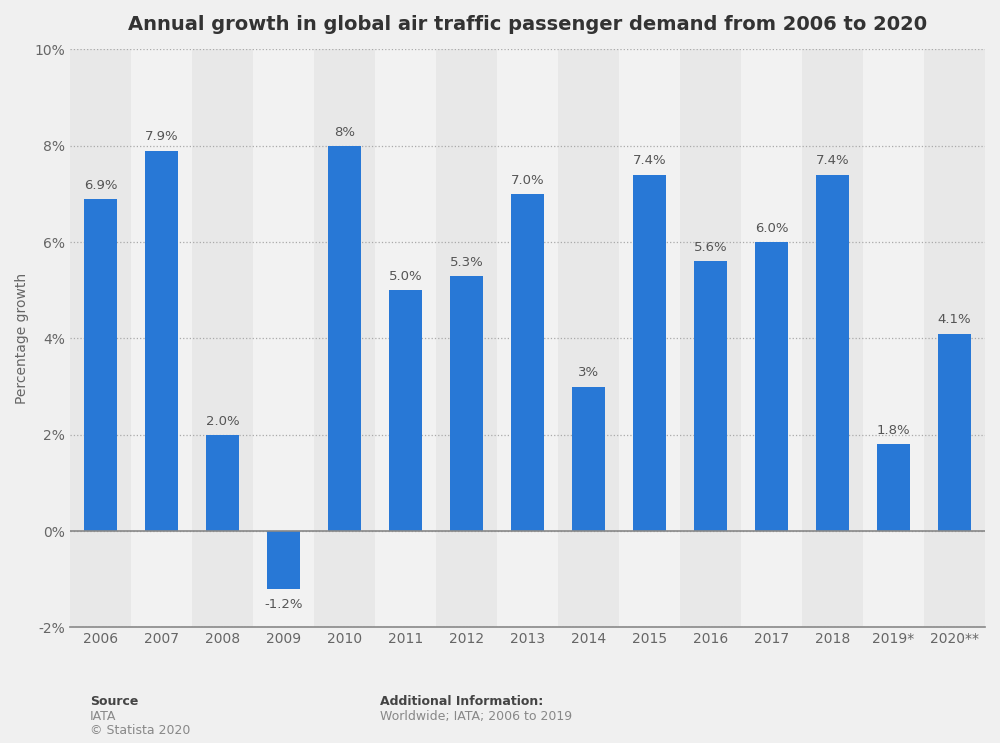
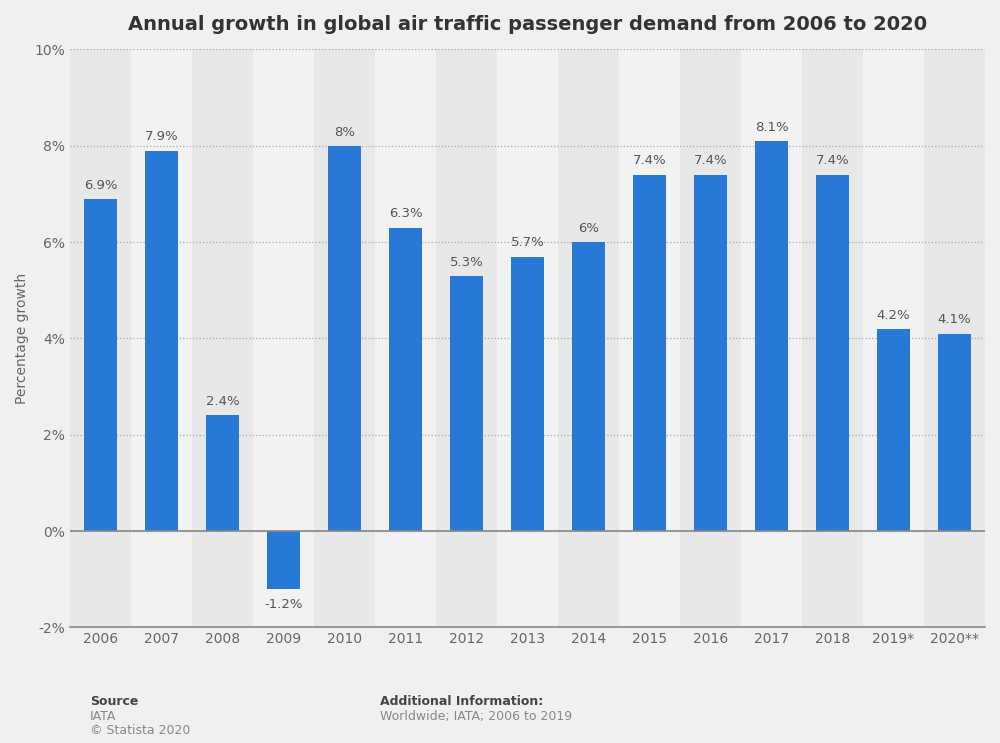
2008: 2.0% -> 2.4%
2011: 5.0% -> 6.3%
2013: 7.0% -> 5.7%
2014: 3% -> 6%
2016: 5.6% -> 7.4%
2017: 6.0% -> 8.1%
2019*: 1.8% -> 4.2%
